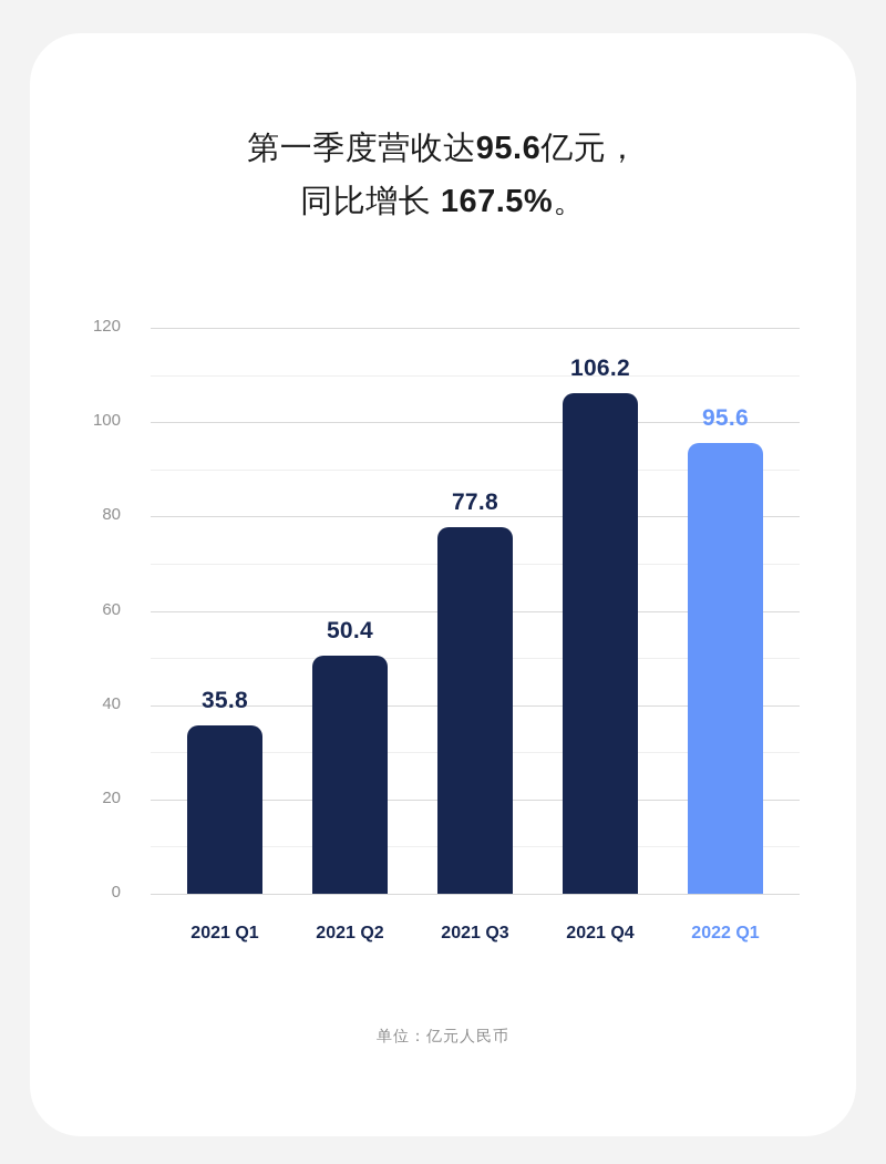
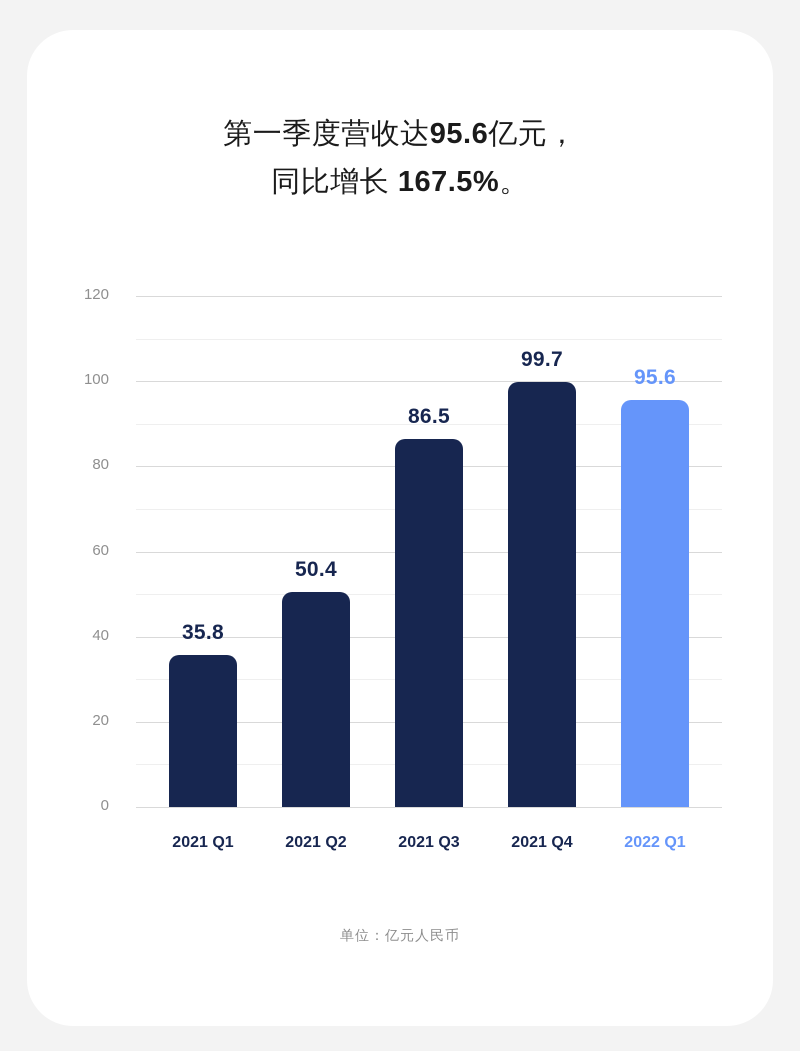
2021 Q3: 77.8 -> 86.5
2021 Q4: 106.2 -> 99.7
